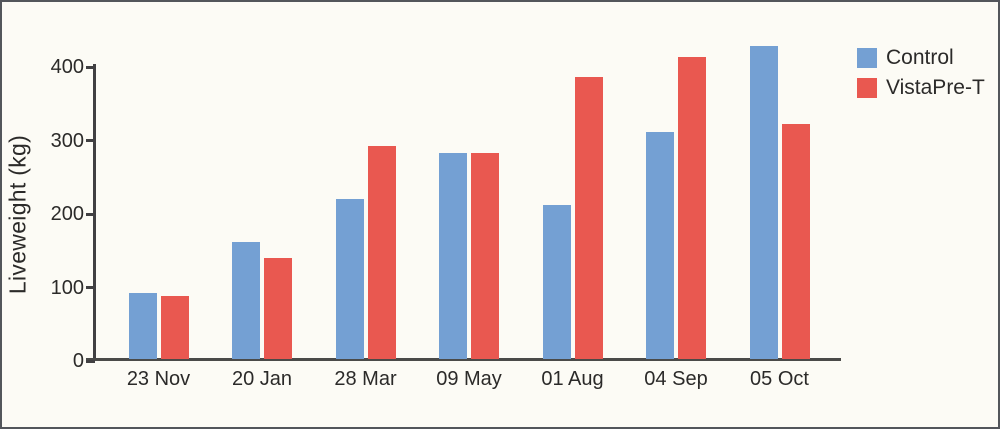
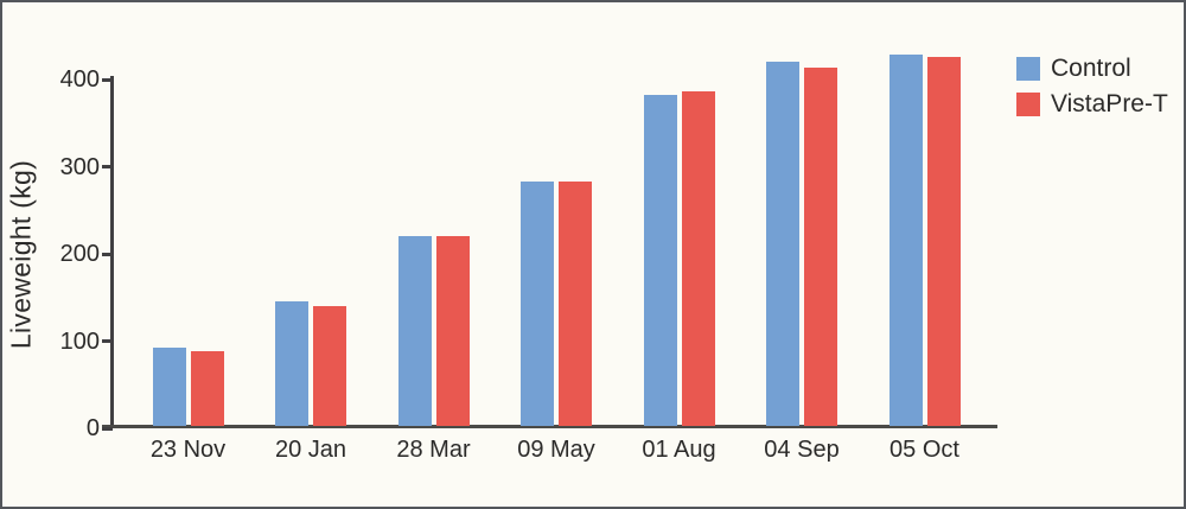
Control/20 Jan: 160 -> 140
VistaPre-T/28 Mar: 290 -> 220
Control/01 Aug: 210 -> 380
Control/04 Sep: 310 -> 420
VistaPre-T/05 Oct: 320 -> 420
